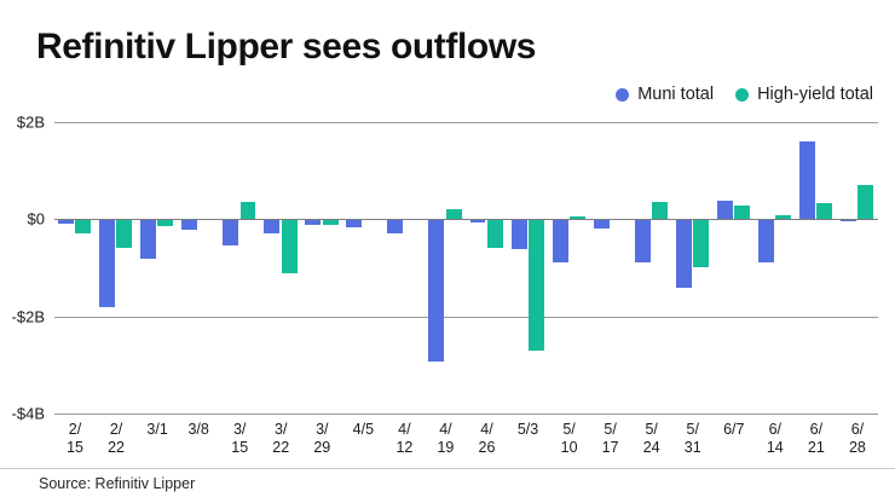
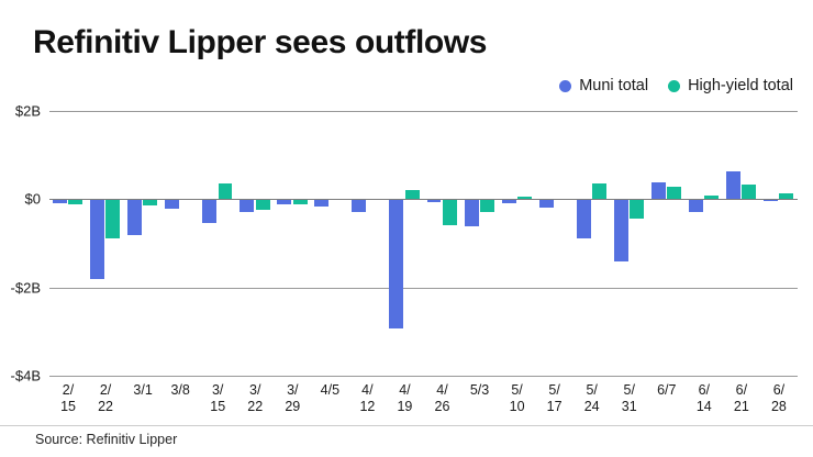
High-yield total/2/15: -$0.3B -> -$0.1B
High-yield total/2/22: -$0.6B -> -$0.9B
High-yield total/3/22: -$1.1B -> -$0.2B
High-yield total/5/3: -$2.7B -> -$0.3B
Muni total/5/10: -$0.9B -> -$0.1B
High-yield total/5/31: -$1.0B -> -$0.5B
Muni total/6/14: -$0.9B -> -$0.3B
Muni total/6/21: $1.6B -> $0.6B
High-yield total/6/28: $0.7B -> $0.1B
